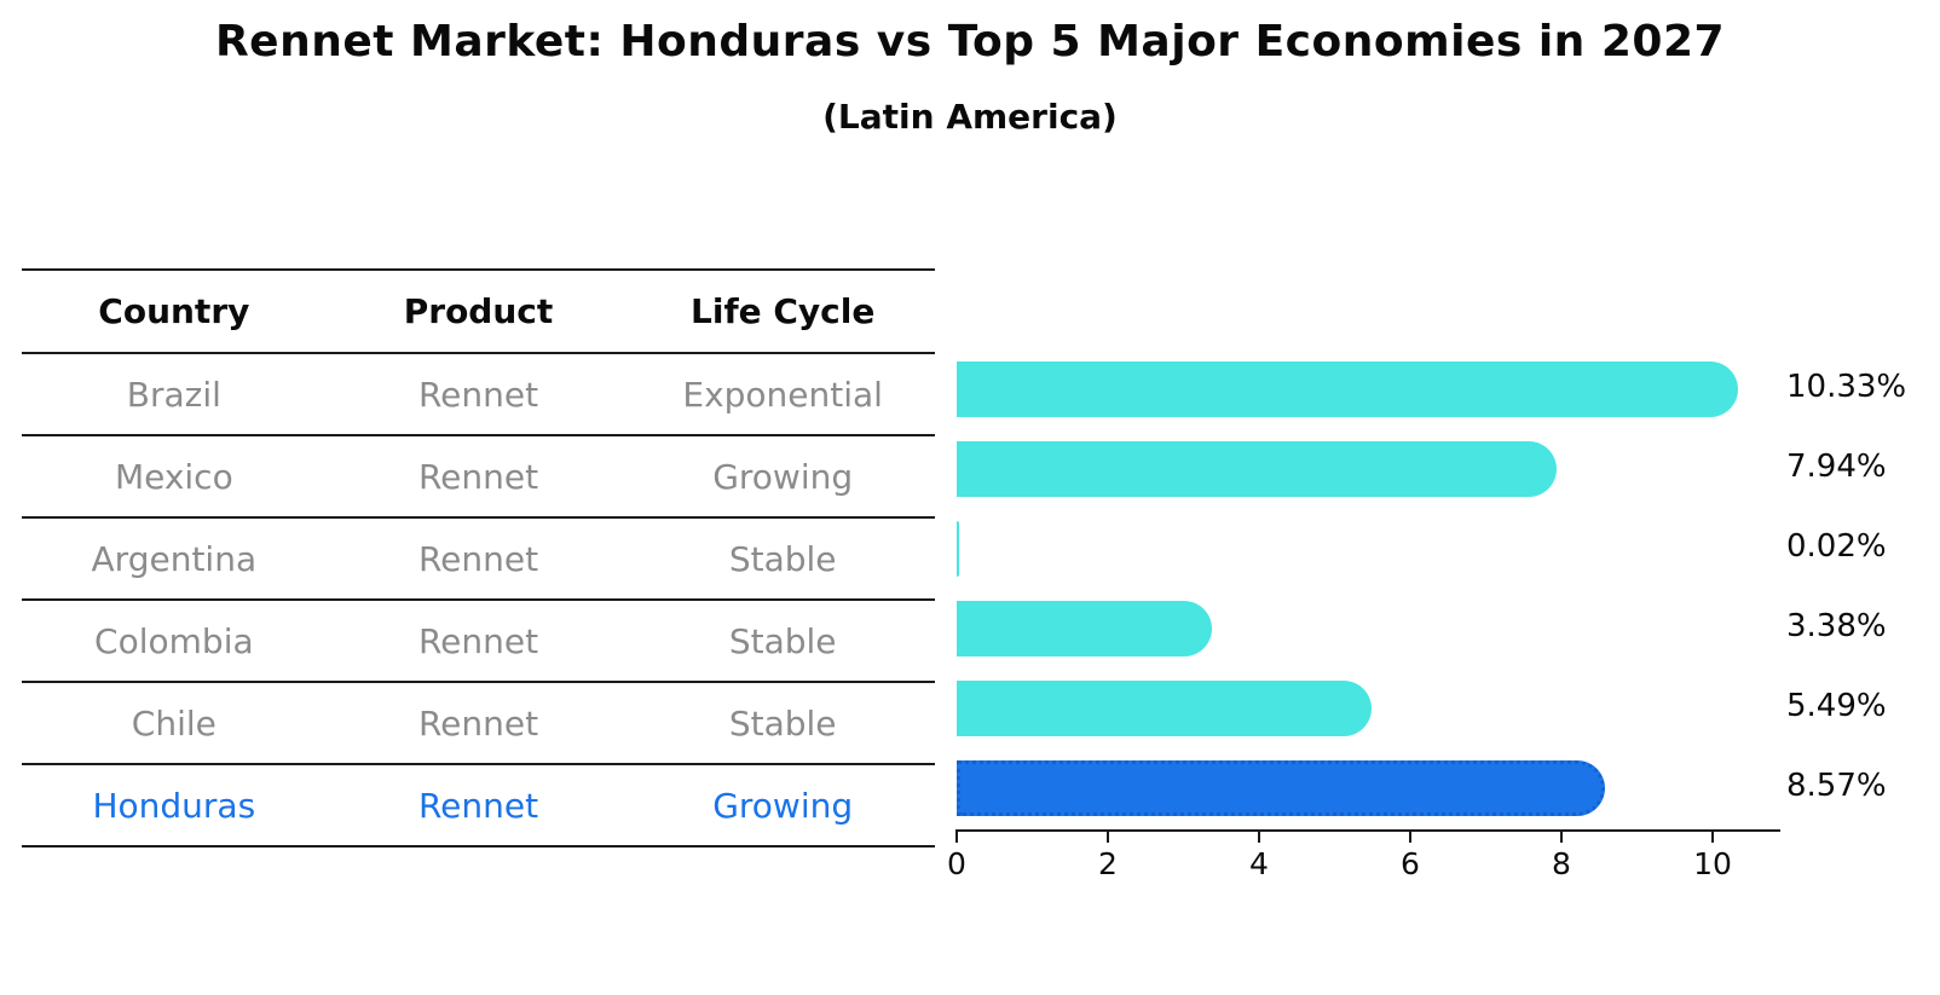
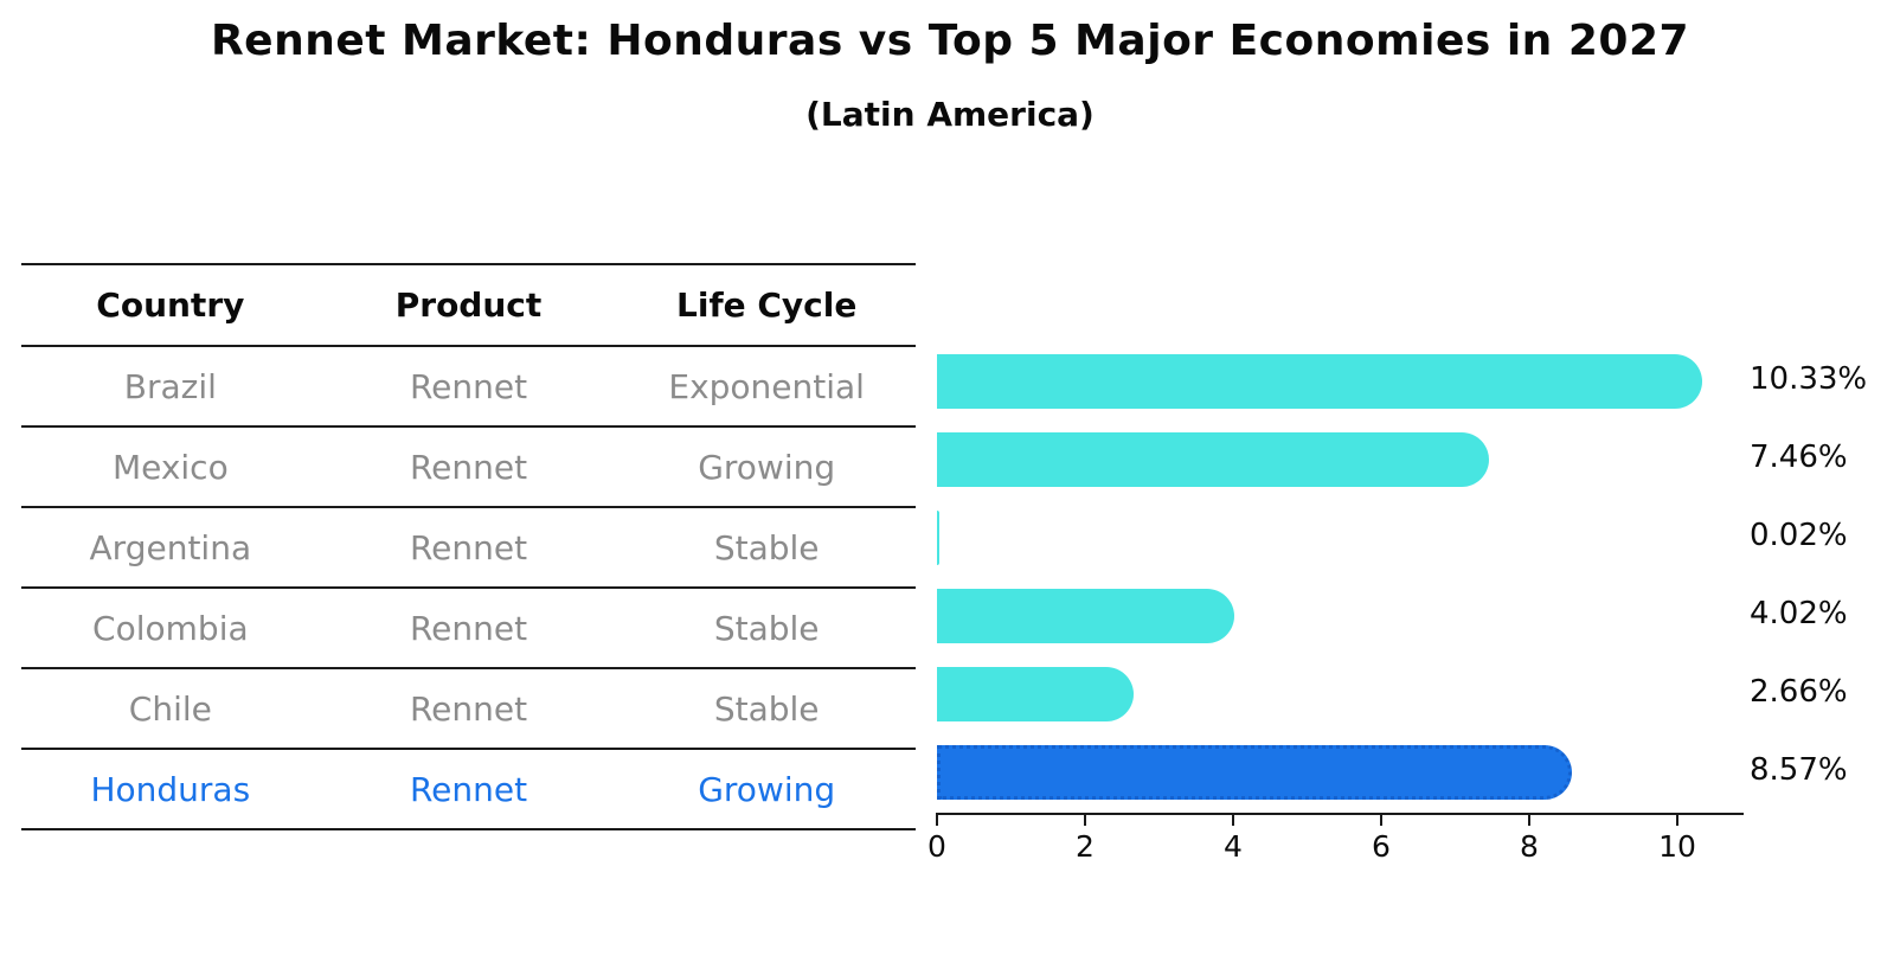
Mexico: 7.94% -> 7.46%
Colombia: 3.38% -> 4.02%
Chile: 5.49% -> 2.66%
